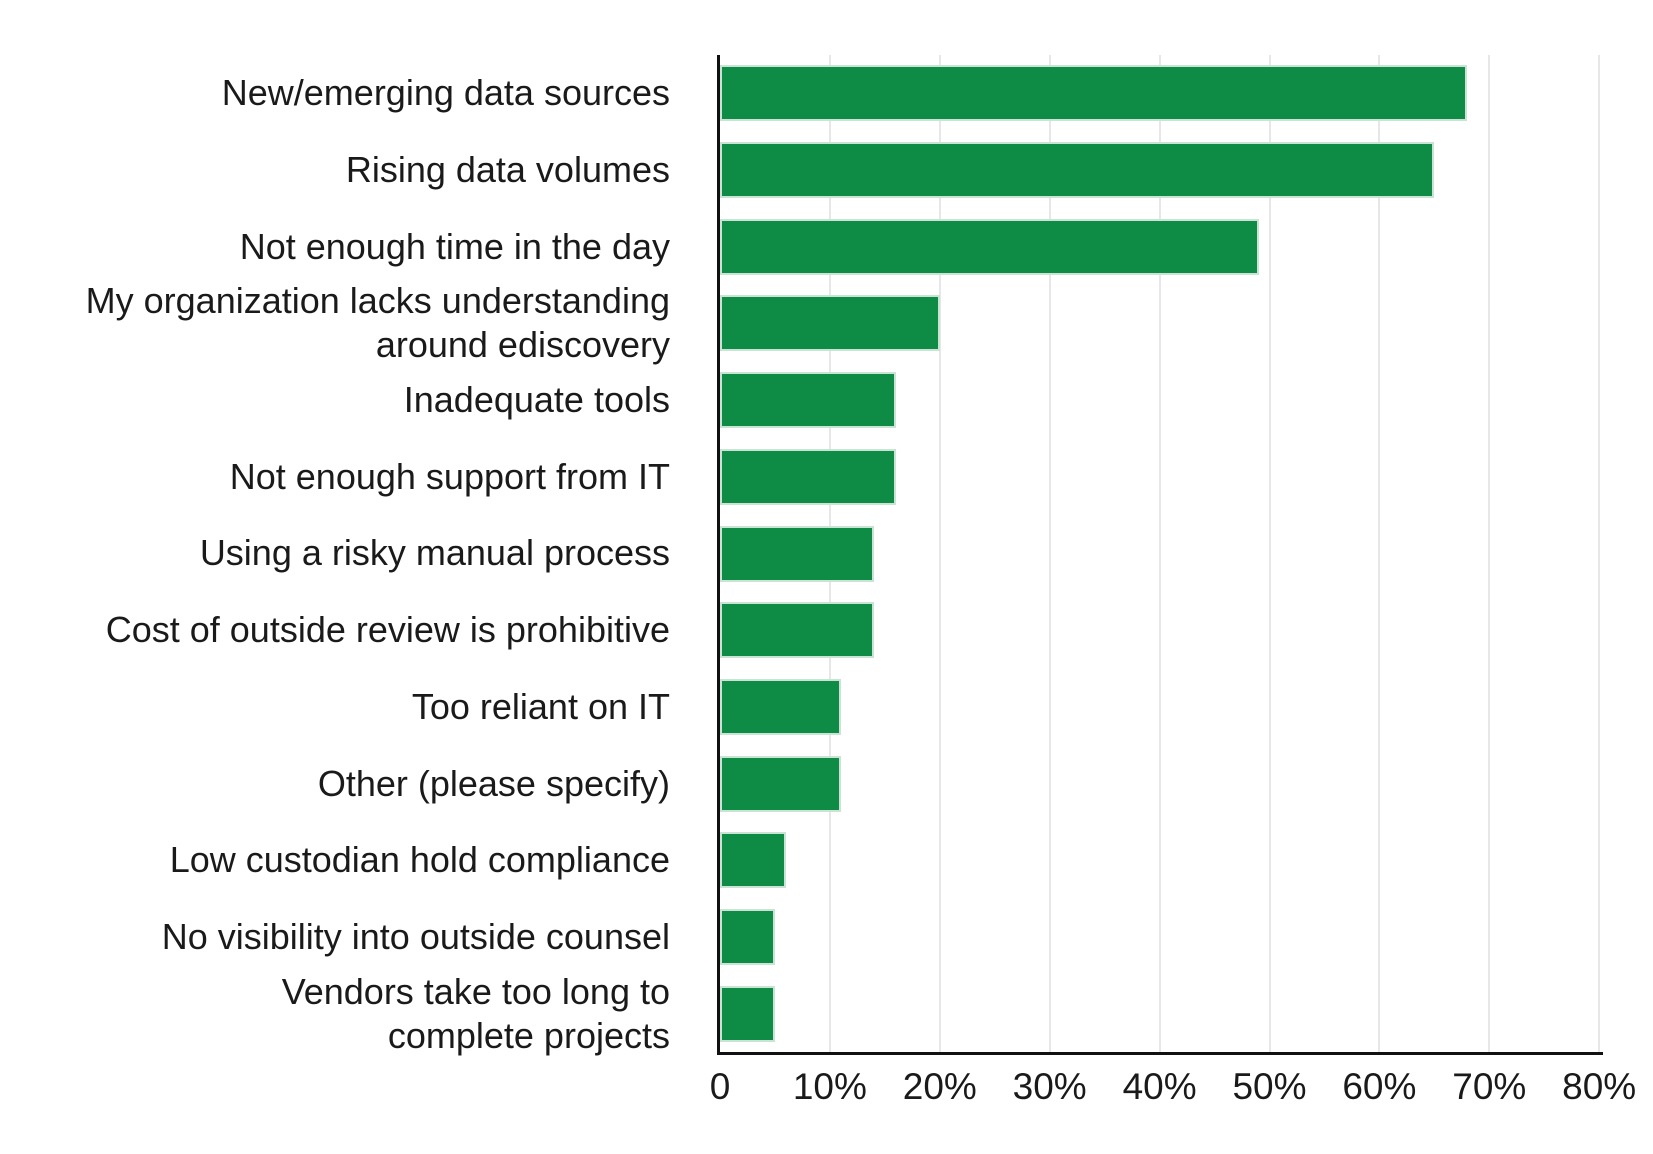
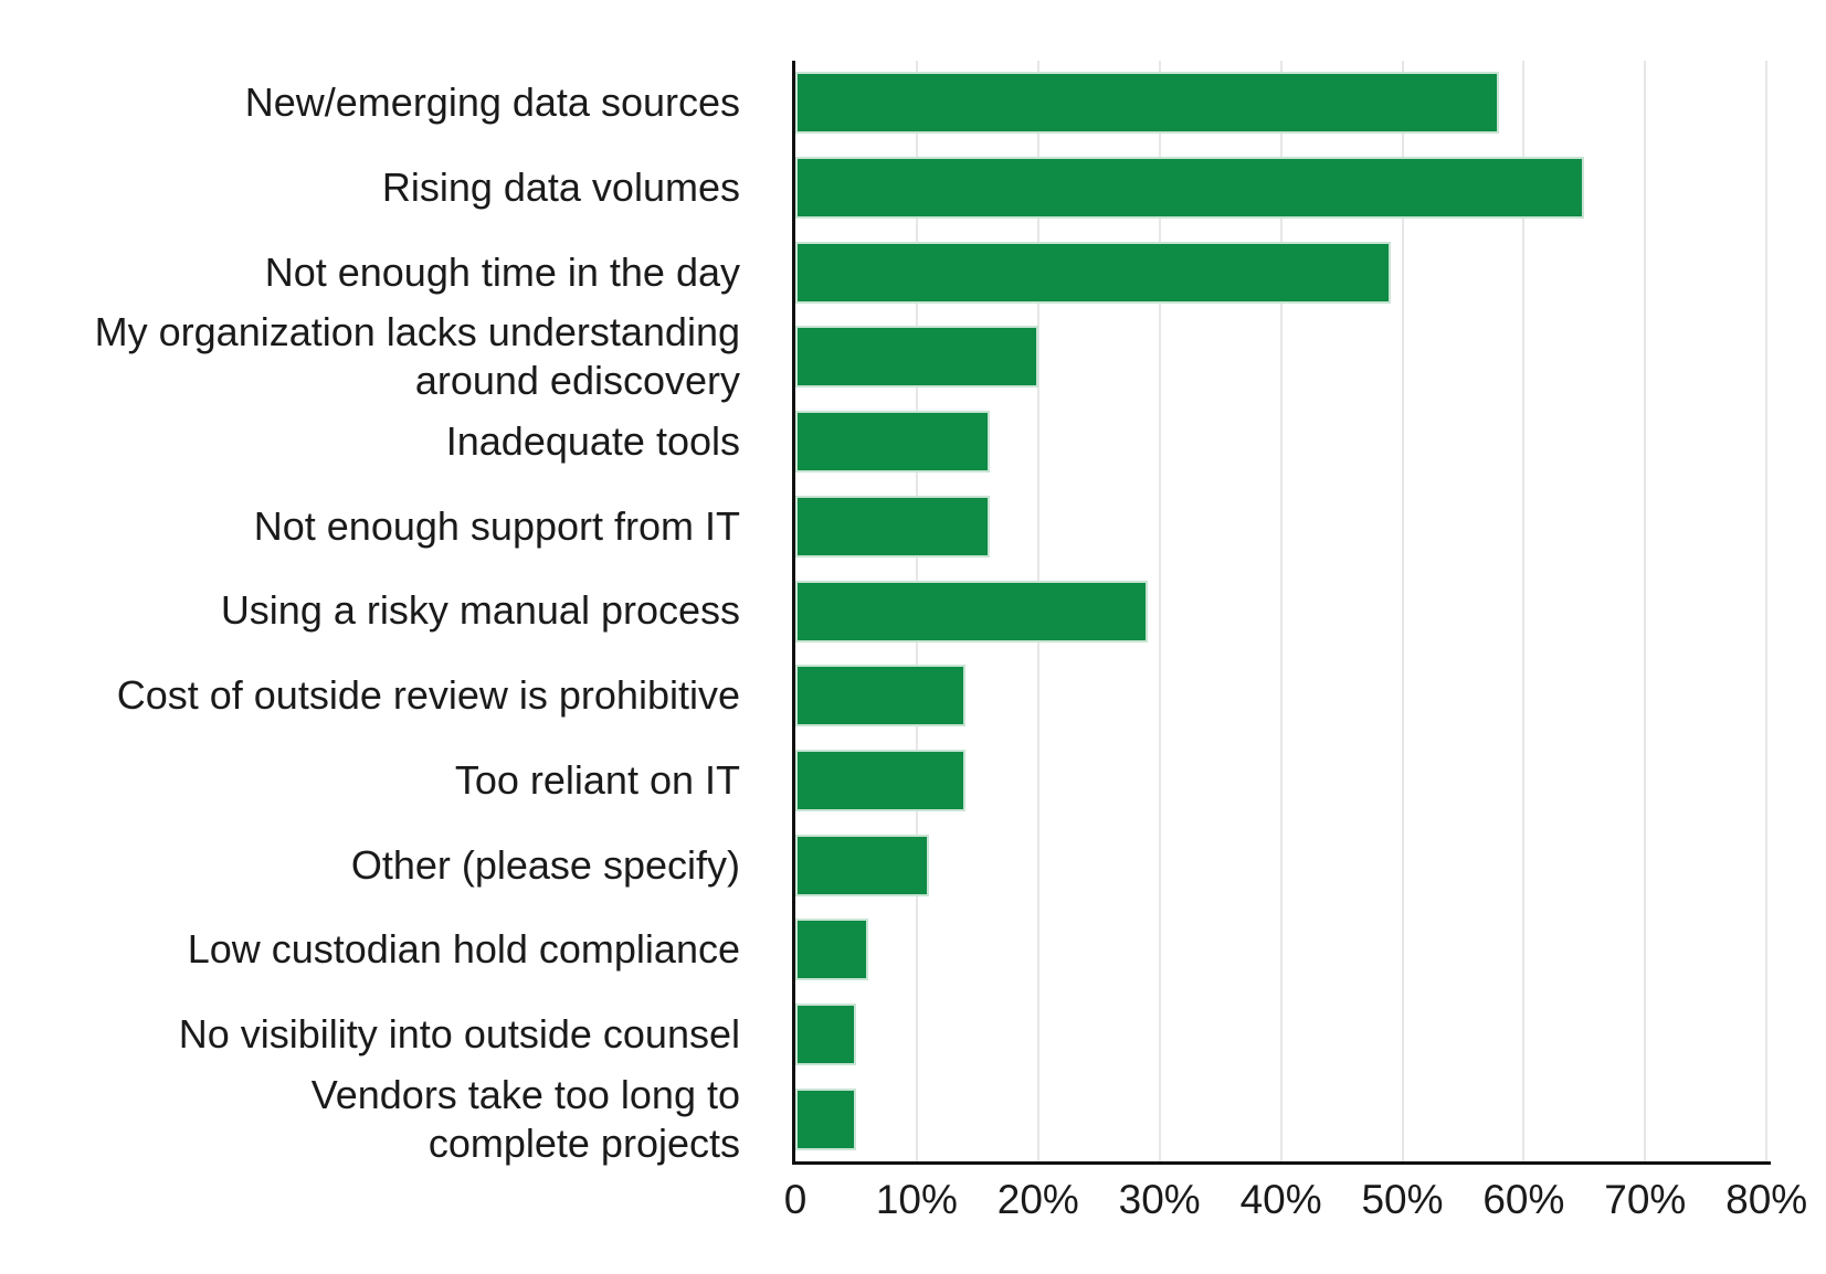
New/emerging data sources: 68% -> 58%
Using a risky manual process: 14% -> 29%
Too reliant on IT: 11% -> 14%
